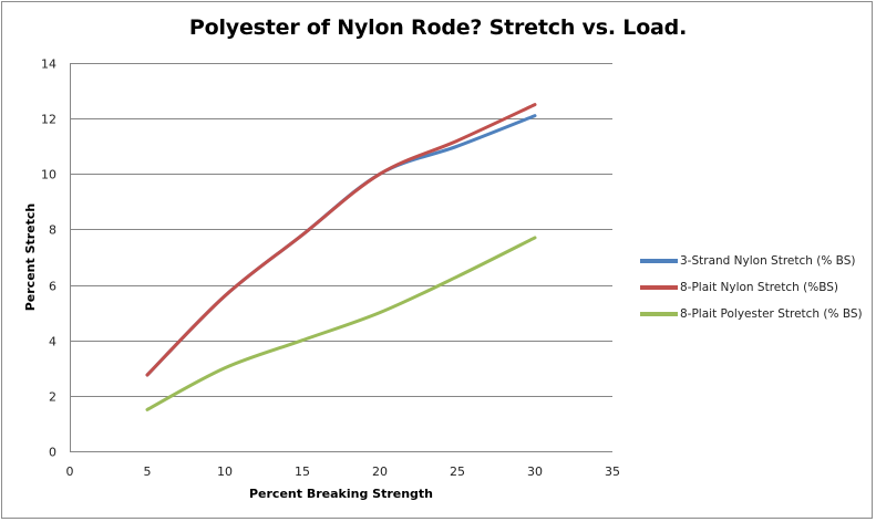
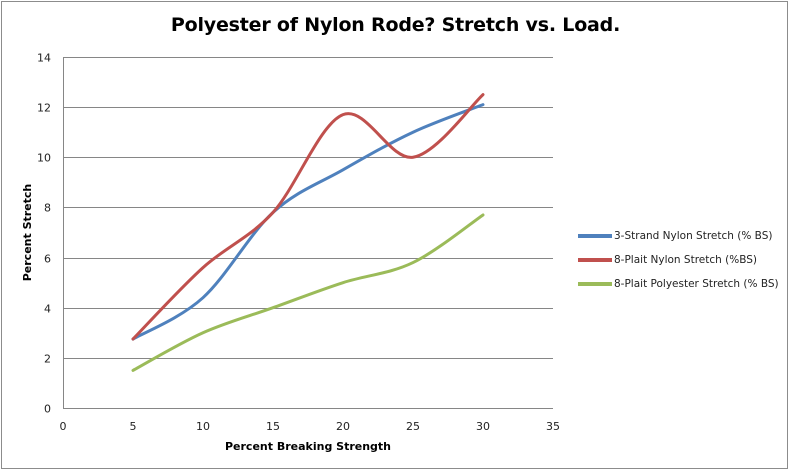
3-Strand Nylon Stretch (% BS)/10: 5.6 -> 4.4
3-Strand Nylon Stretch (% BS)/20: 10.0 -> 9.5
8-Plait Nylon Stretch (%BS)/20: 10.0 -> 11.7
8-Plait Nylon Stretch (%BS)/25: 11.2 -> 10.0
8-Plait Polyester Stretch (% BS)/25: 6.3 -> 5.8
